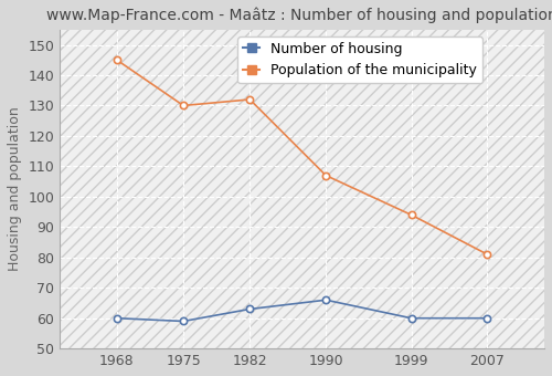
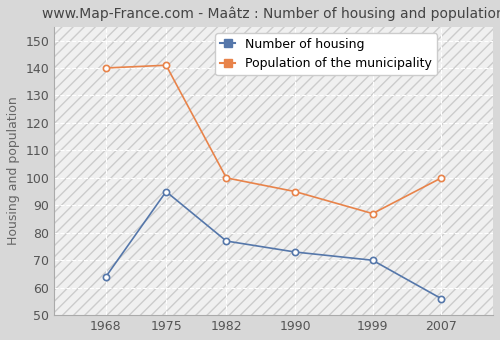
Number of housing/1968: 60 -> 64
Population of the municipality/1968: 145 -> 140
Number of housing/1975: 59 -> 95
Population of the municipality/1975: 130 -> 141
Number of housing/1982: 63 -> 77
Population of the municipality/1982: 132 -> 100
Number of housing/1990: 66 -> 73
Population of the municipality/1990: 107 -> 95
Number of housing/1999: 60 -> 70
Population of the municipality/1999: 94 -> 87
Number of housing/2007: 60 -> 56
Population of the municipality/2007: 81 -> 100
